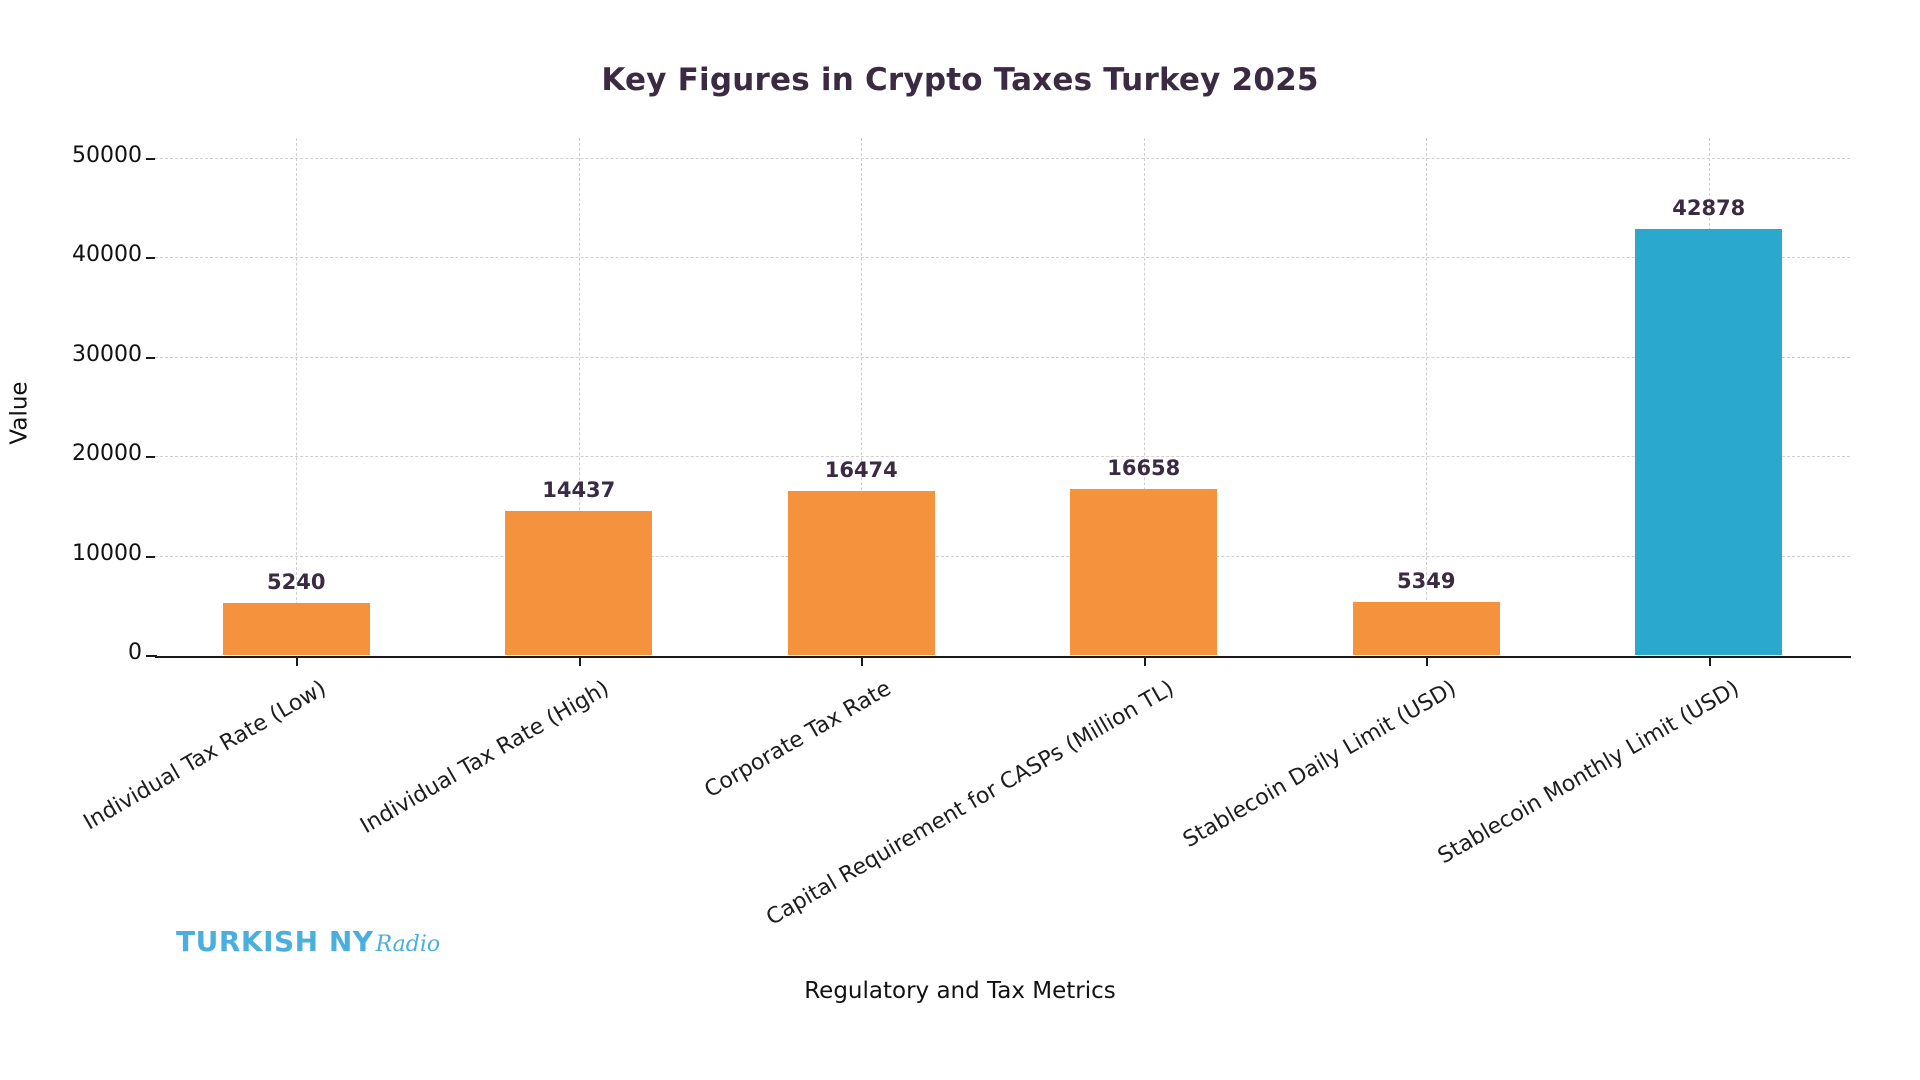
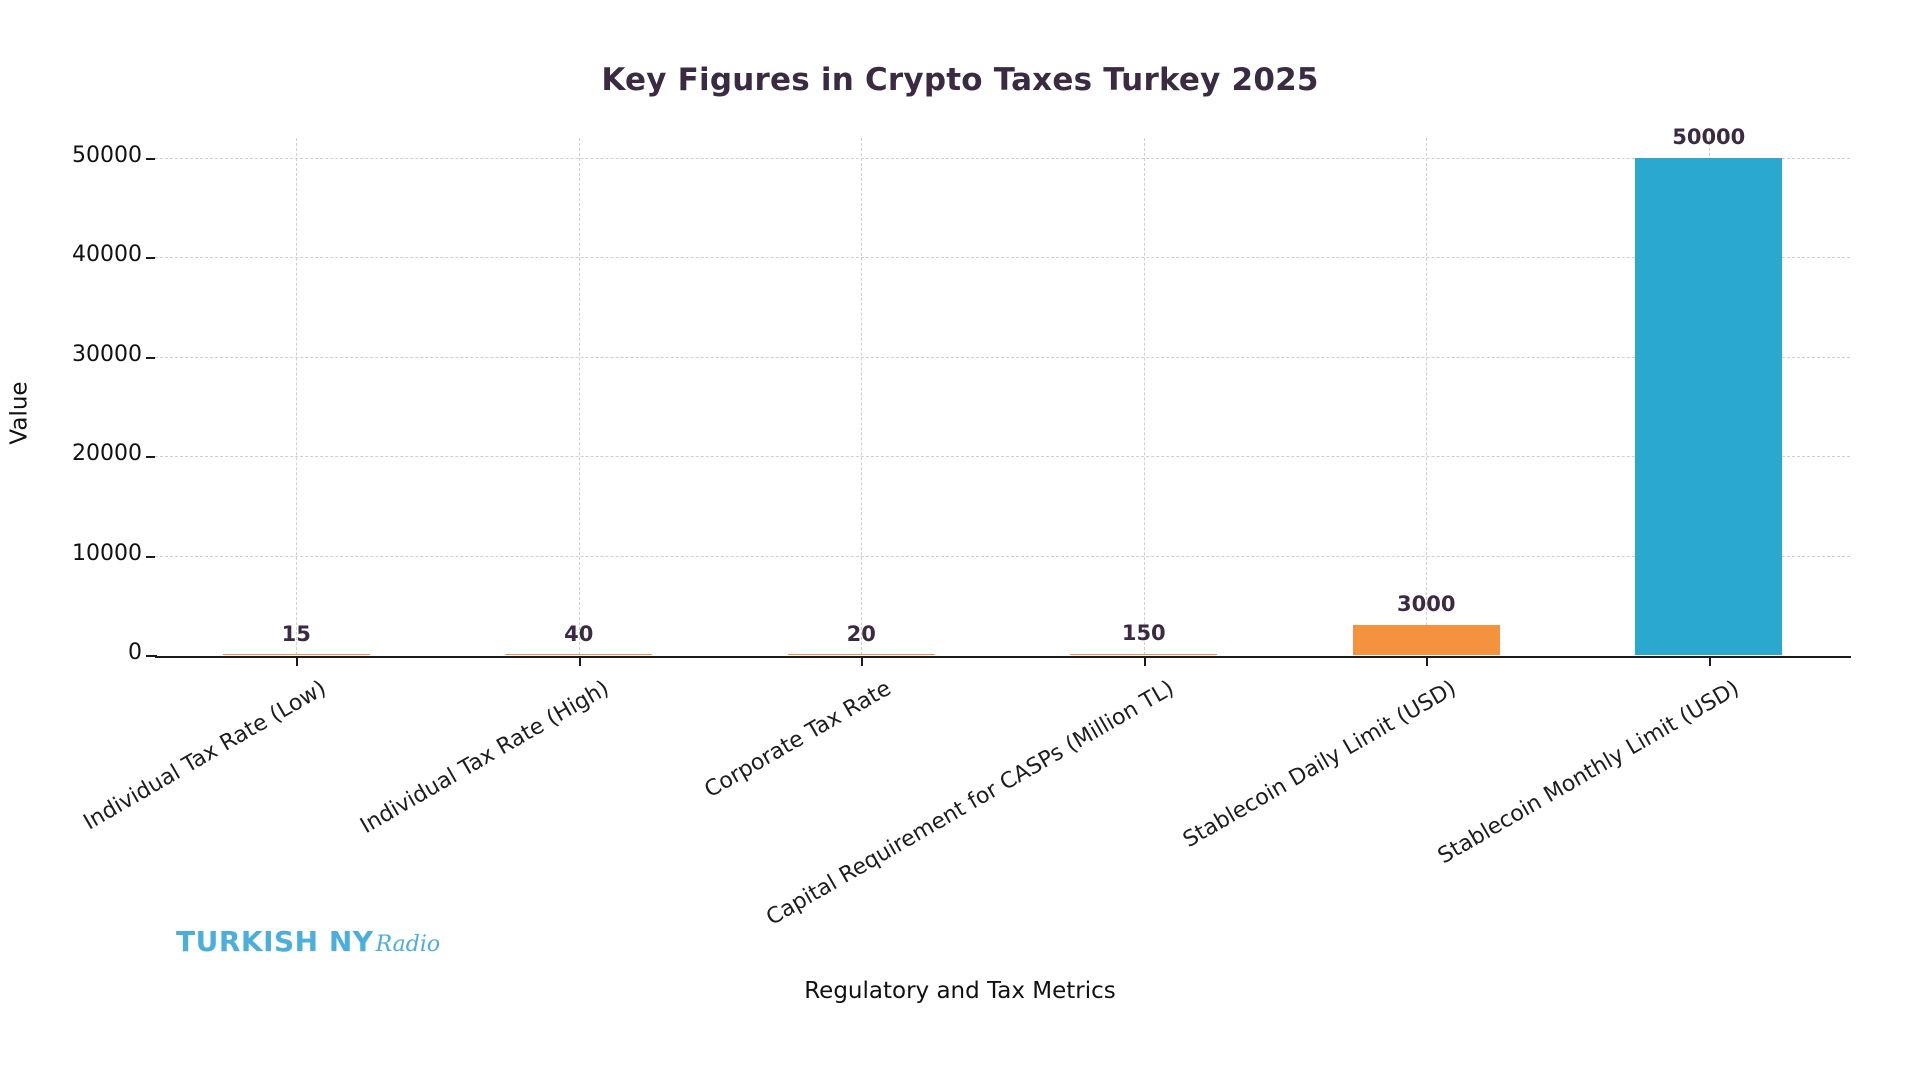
Individual Tax Rate (Low): 5240 -> 15
Individual Tax Rate (High): 14437 -> 40
Corporate Tax Rate: 16474 -> 20
Capital Requirement for CASPs (Million TL): 16658 -> 150
Stablecoin Daily Limit (USD): 5349 -> 3000
Stablecoin Monthly Limit (USD): 42878 -> 50000
